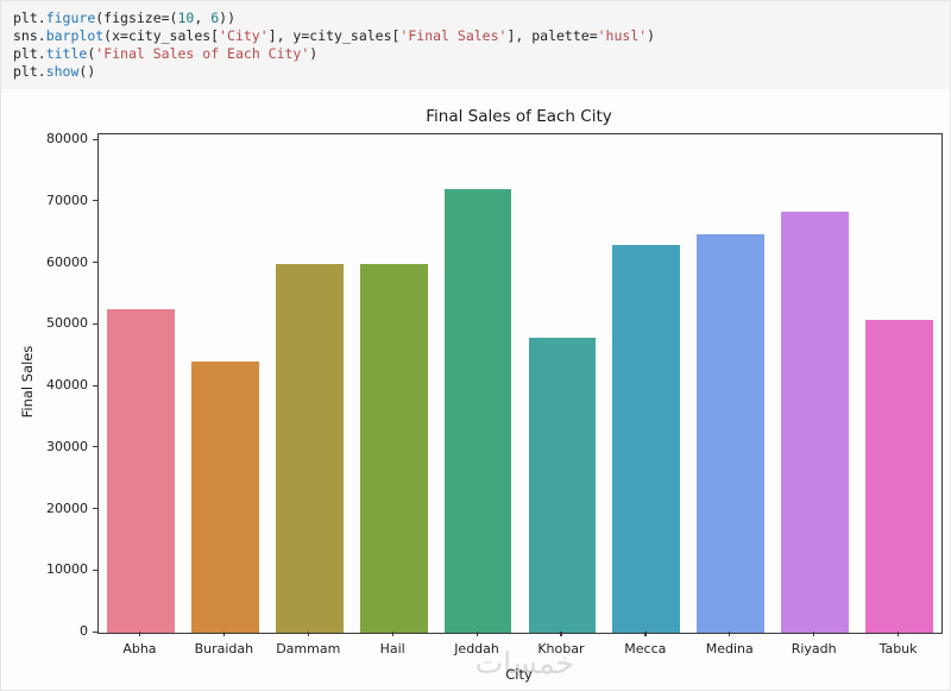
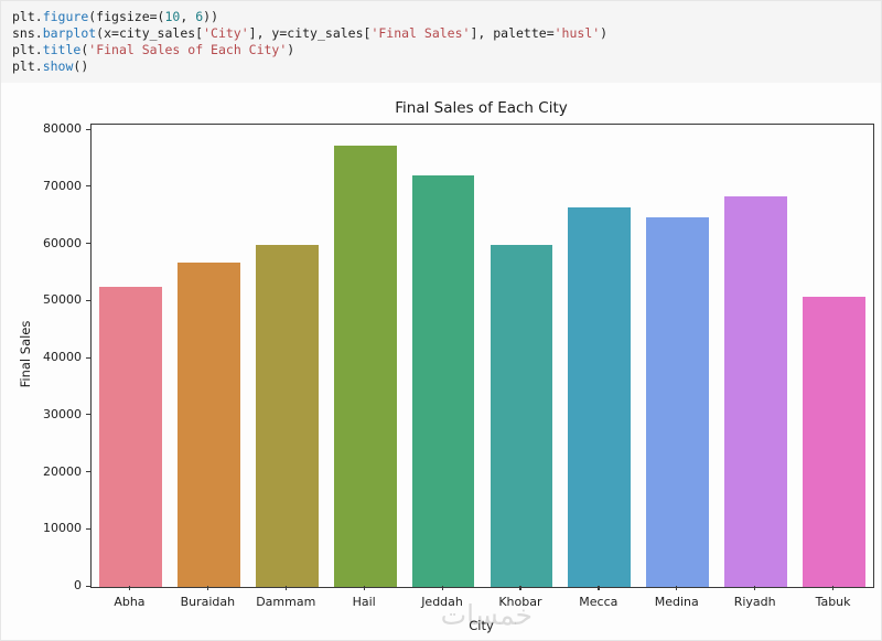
Buraidah: 44000 -> 57000
Hail: 60000 -> 77000
Khobar: 48000 -> 60000
Mecca: 63000 -> 66000
